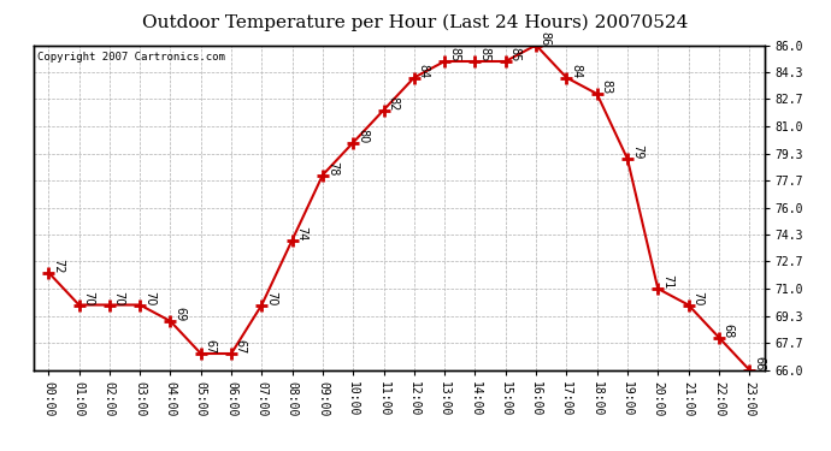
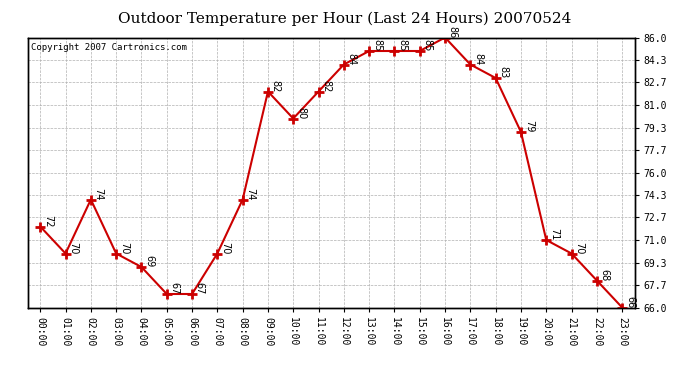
02:00: 70 -> 74
09:00: 78 -> 82
